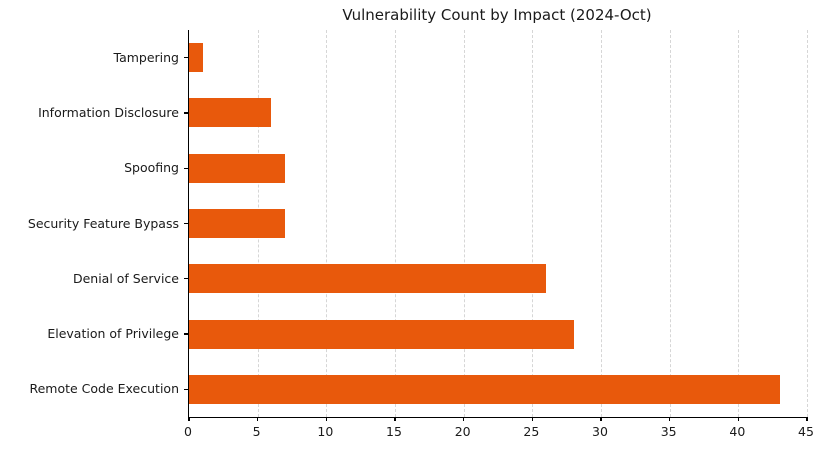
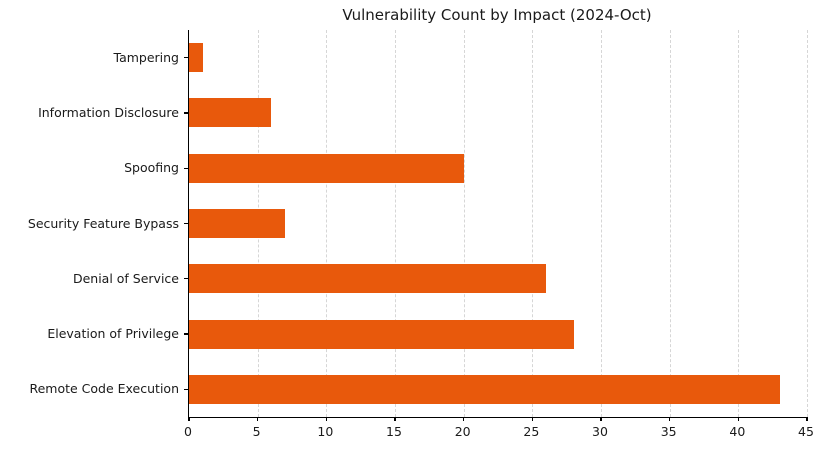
Spoofing: 7 -> 20
